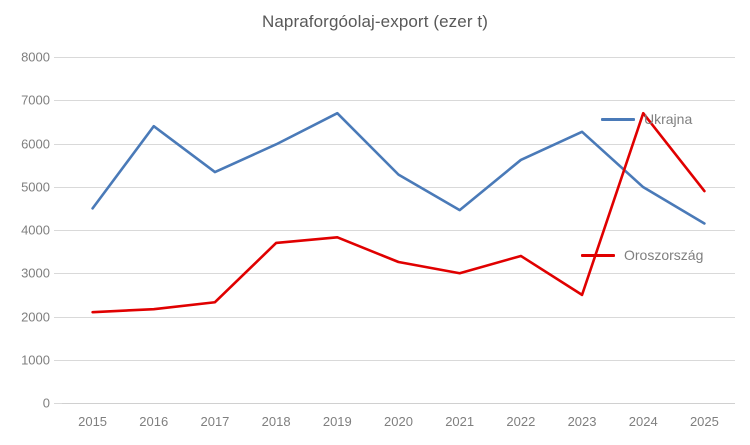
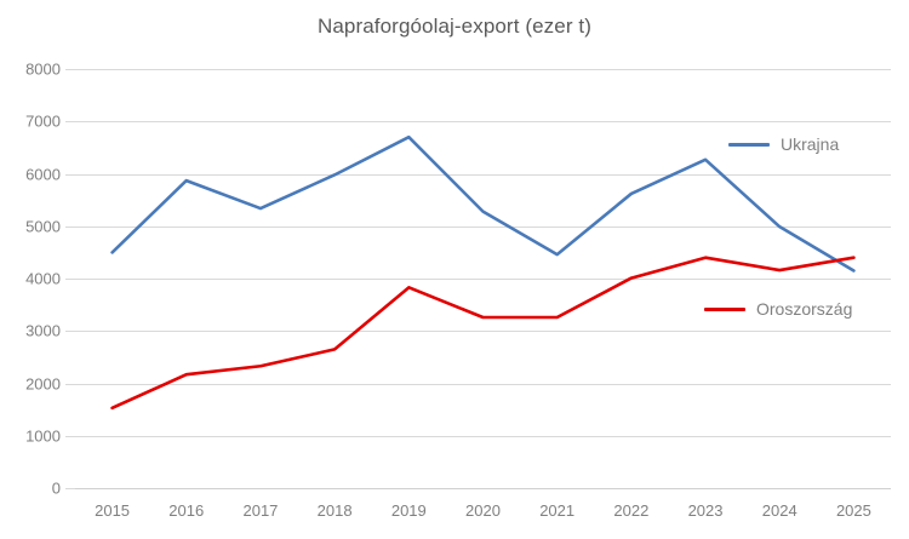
Oroszország/2015: 2100 -> 1500
Ukrajna/2016: 6400 -> 5900
Oroszország/2018: 3700 -> 2600
Oroszország/2021: 3000 -> 3300
Oroszország/2022: 3400 -> 4000
Oroszország/2023: 2500 -> 4400
Oroszország/2024: 6700 -> 4200
Oroszország/2025: 4900 -> 4400
